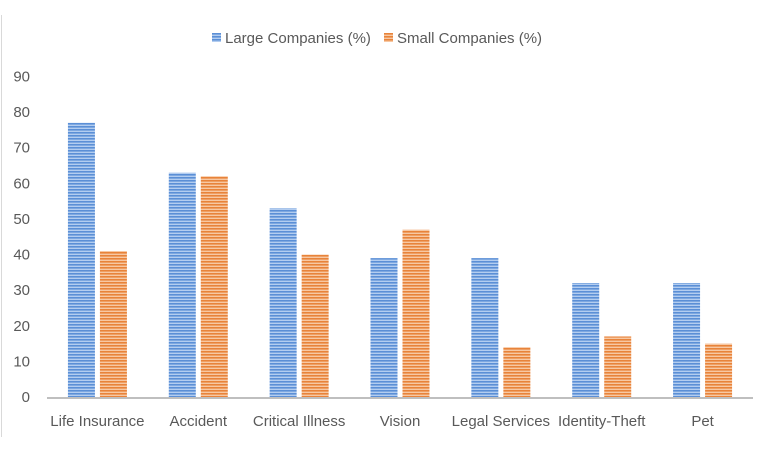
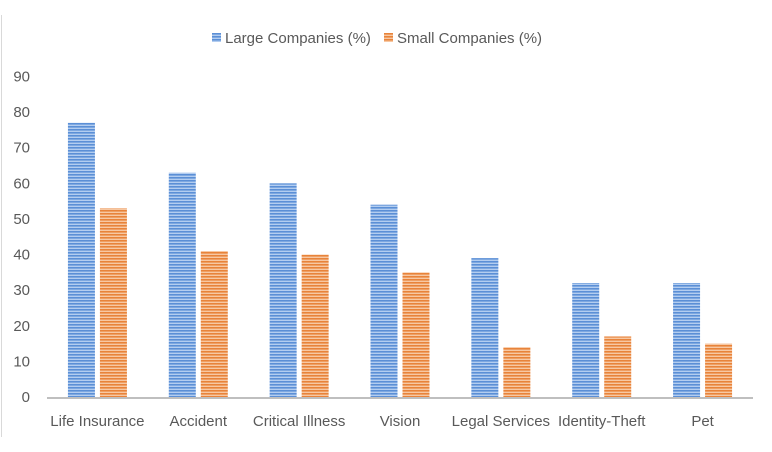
Small Companies (%)/Life Insurance: 41 -> 53
Small Companies (%)/Accident: 62 -> 41
Large Companies (%)/Critical Illness: 53 -> 60
Large Companies (%)/Vision: 39 -> 54
Small Companies (%)/Vision: 47 -> 35
